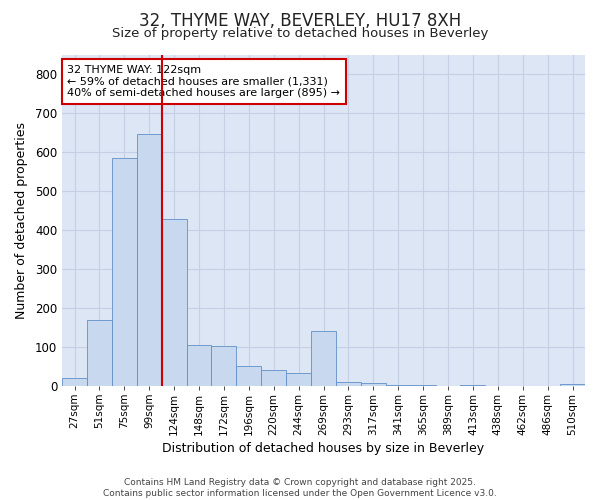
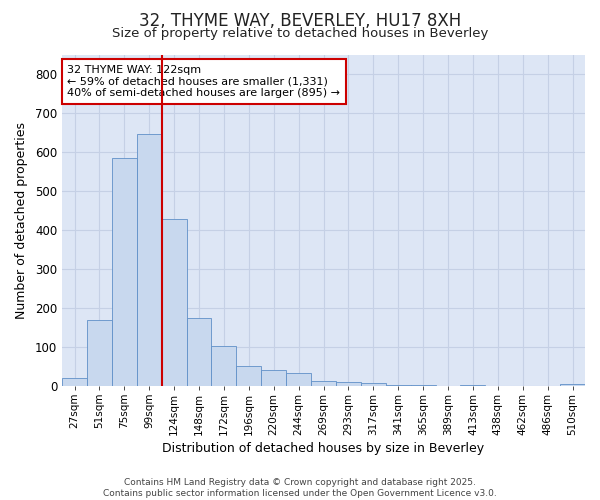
148sqm: 105 -> 175
269sqm: 140 -> 14
